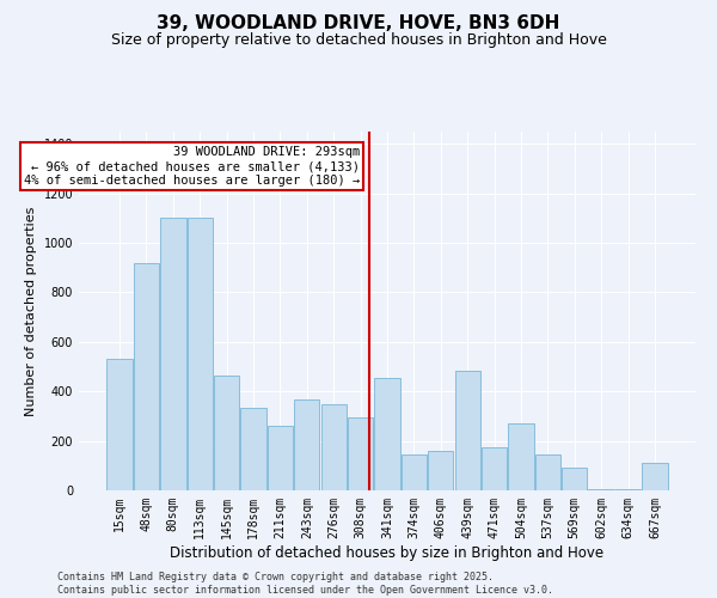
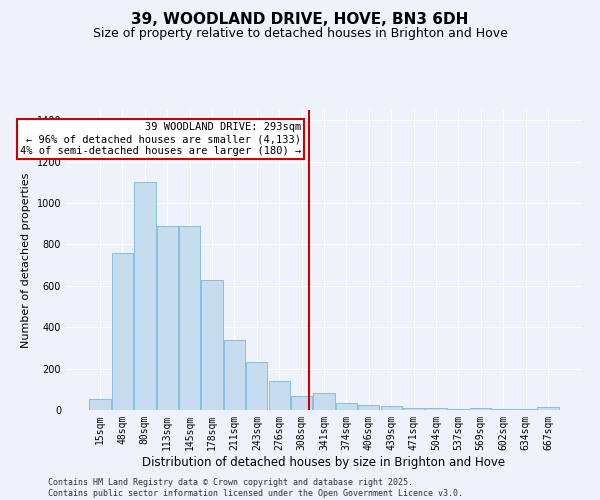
15sqm: 530 -> 55
48sqm: 920 -> 760
113sqm: 1100 -> 890
145sqm: 465 -> 890
178sqm: 335 -> 630
211sqm: 260 -> 340
243sqm: 365 -> 230
276sqm: 350 -> 140
308sqm: 295 -> 70
341sqm: 455 -> 80
374sqm: 145 -> 35
406sqm: 160 -> 25
439sqm: 485 -> 18
471sqm: 175 -> 12
504sqm: 270 -> 8
537sqm: 145 -> 5
569sqm: 90 -> 8
667sqm: 110 -> 15
